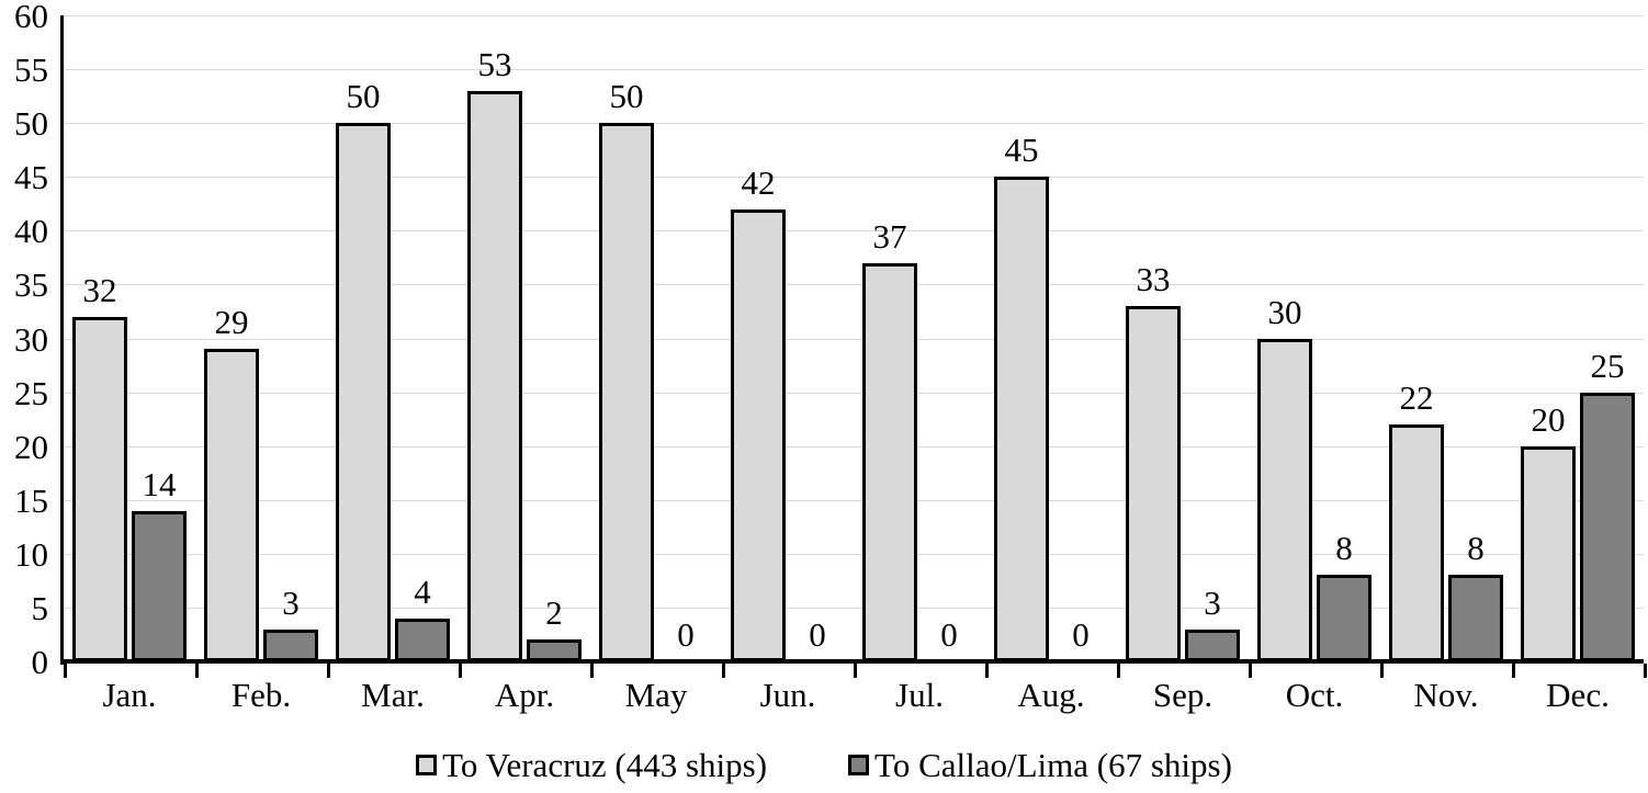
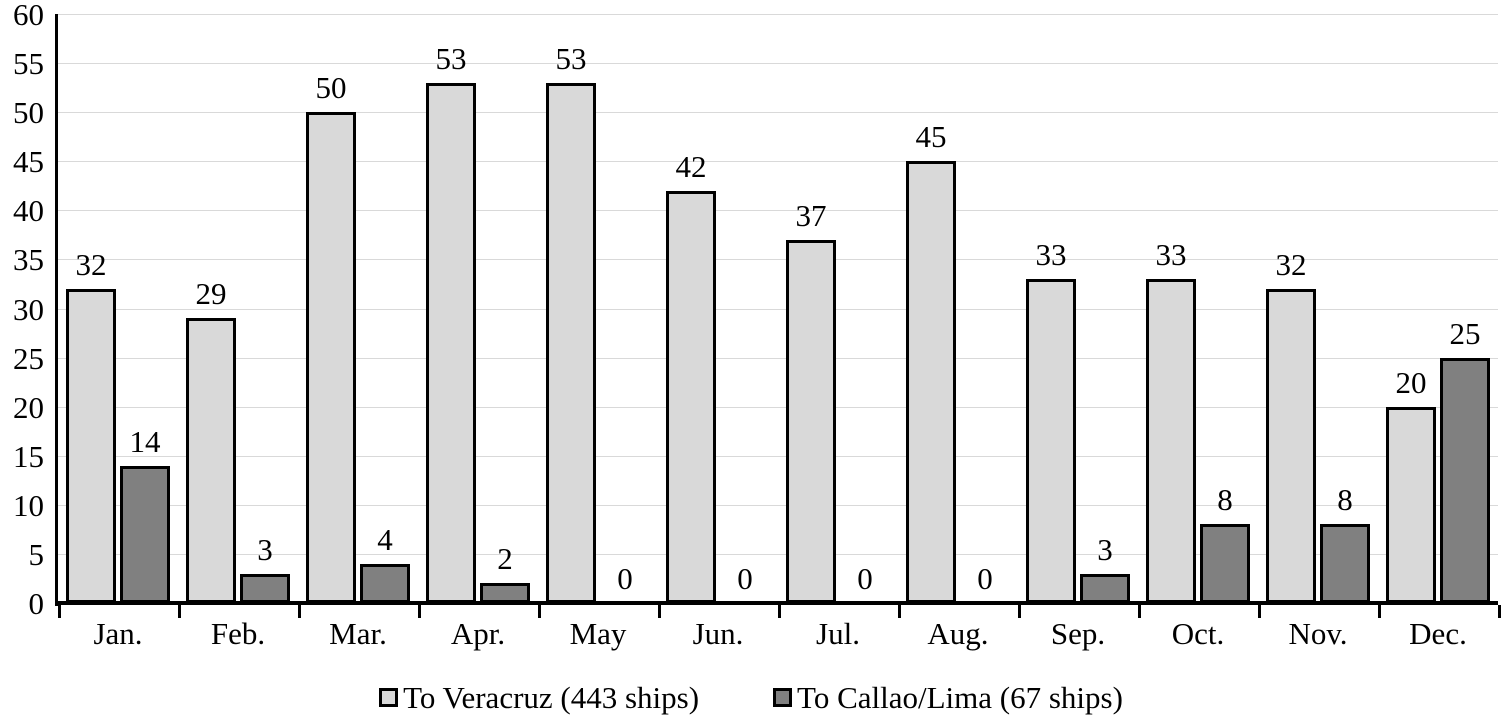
To Veracruz (443 ships)/May: 50 -> 53
To Veracruz (443 ships)/Oct.: 30 -> 33
To Veracruz (443 ships)/Nov.: 22 -> 32
